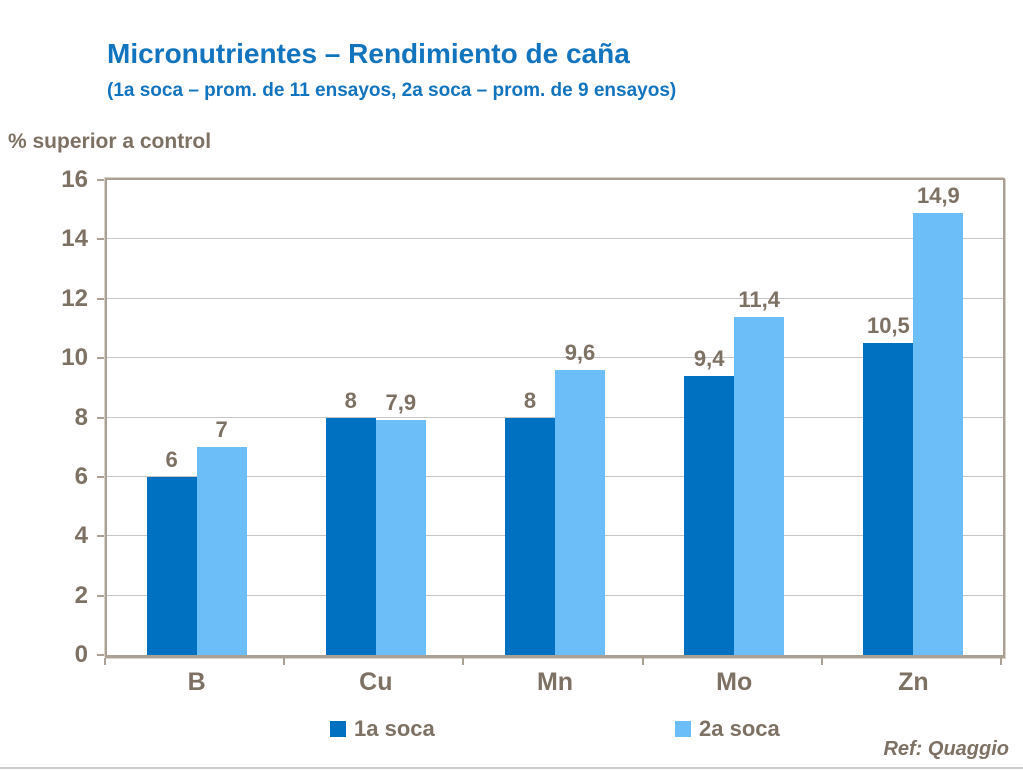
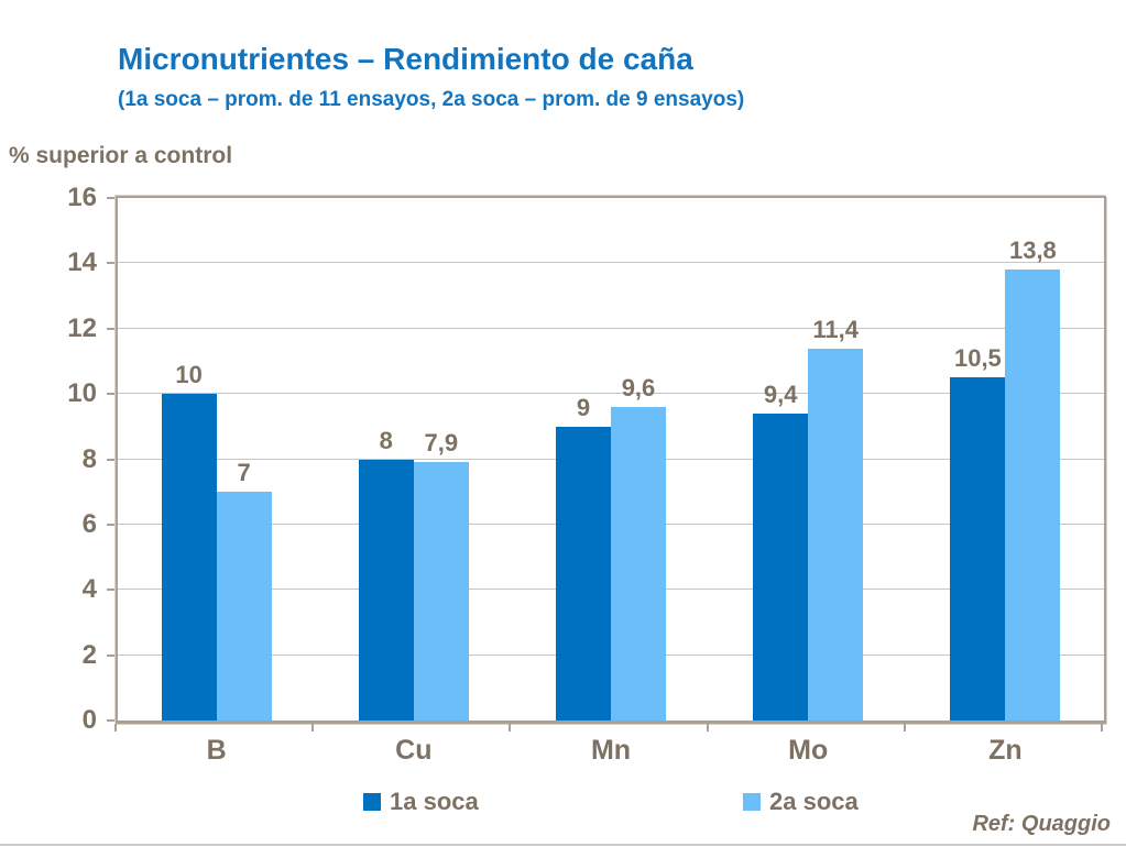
1a soca/B: 6 -> 10
1a soca/Mn: 8 -> 9
2a soca/Zn: 14,9 -> 13,8
